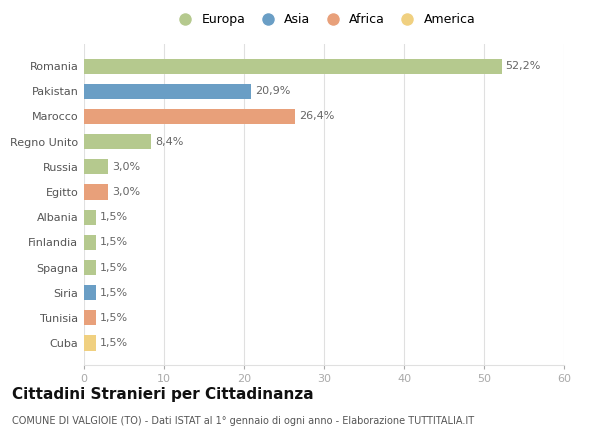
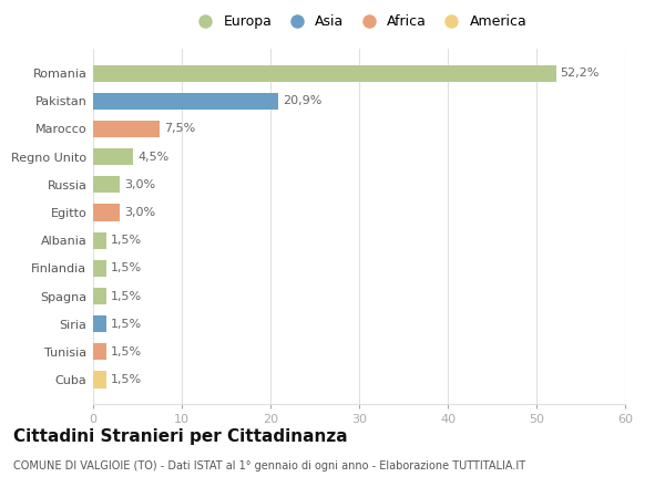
Marocco: 26,4% -> 7,5%
Regno Unito: 8,4% -> 4,5%
